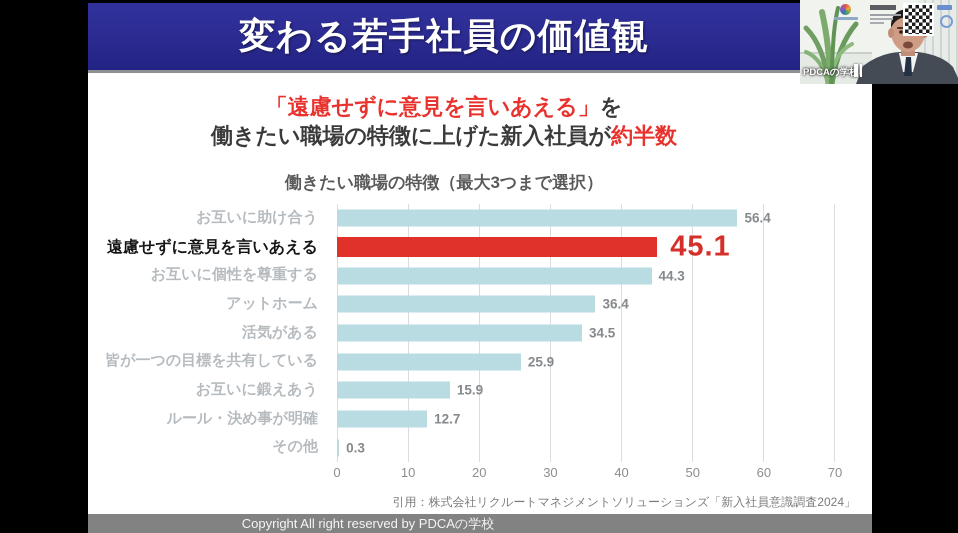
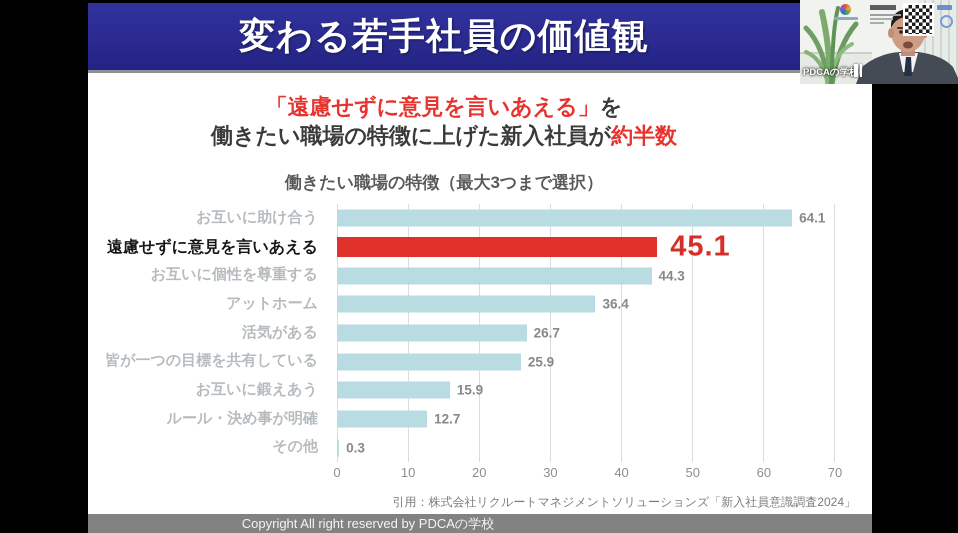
お互いに助け合う: 56.4 -> 64.1
活気がある: 34.5 -> 26.7
